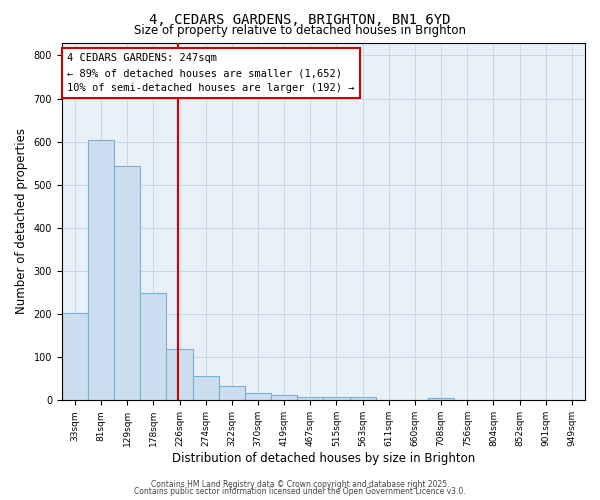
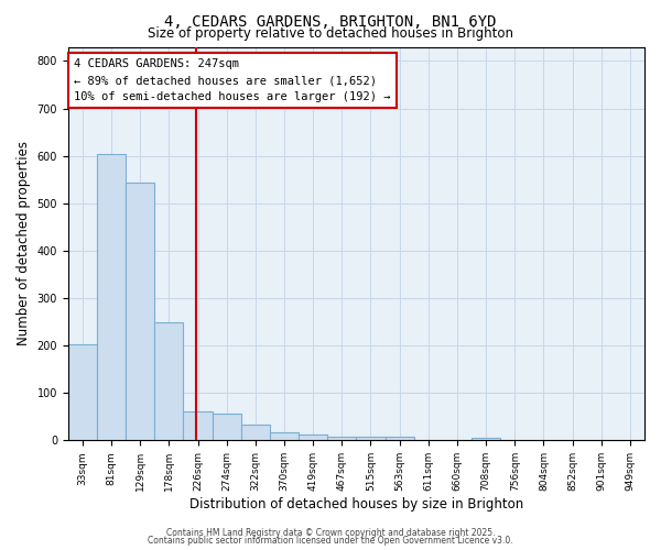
226sqm: 120 -> 60
